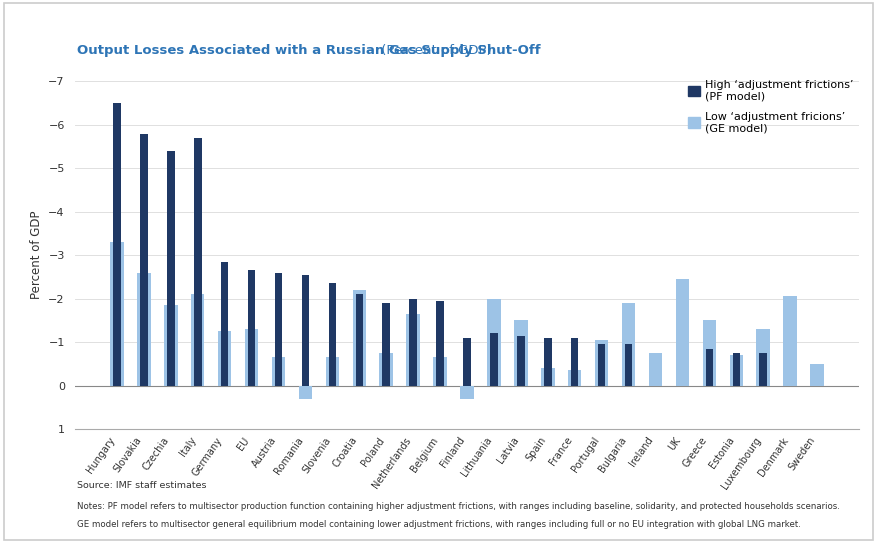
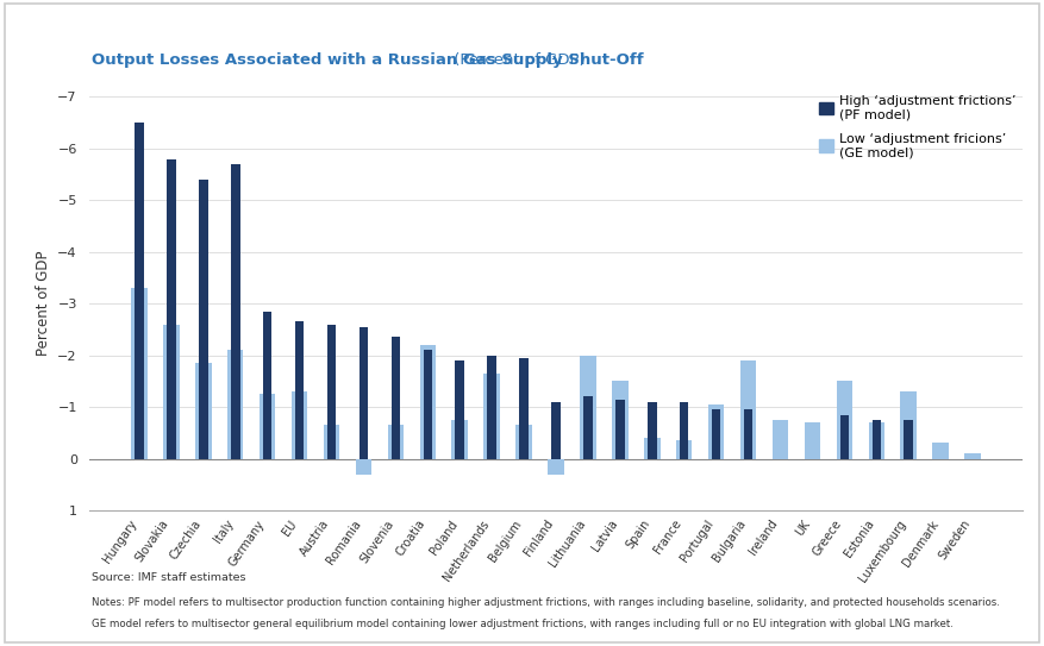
Low ‘adjustment fricions’ (GE model)/UK: -2.45 -> -0.70
Low ‘adjustment fricions’ (GE model)/Denmark: -2.05 -> -0.30
Low ‘adjustment fricions’ (GE model)/Sweden: -0.50 -> -0.10
